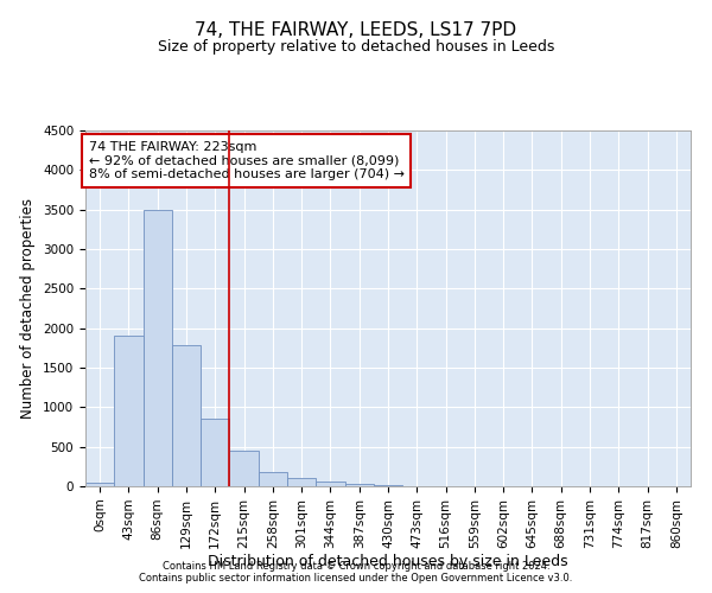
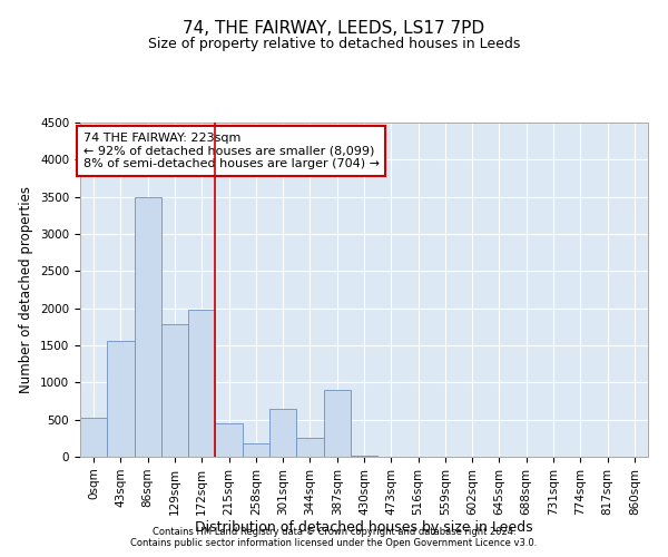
0sqm: 50 -> 520
43sqm: 1900 -> 1560
172sqm: 860 -> 1980
301sqm: 110 -> 640
344sqm: 60 -> 260
387sqm: 40 -> 900
